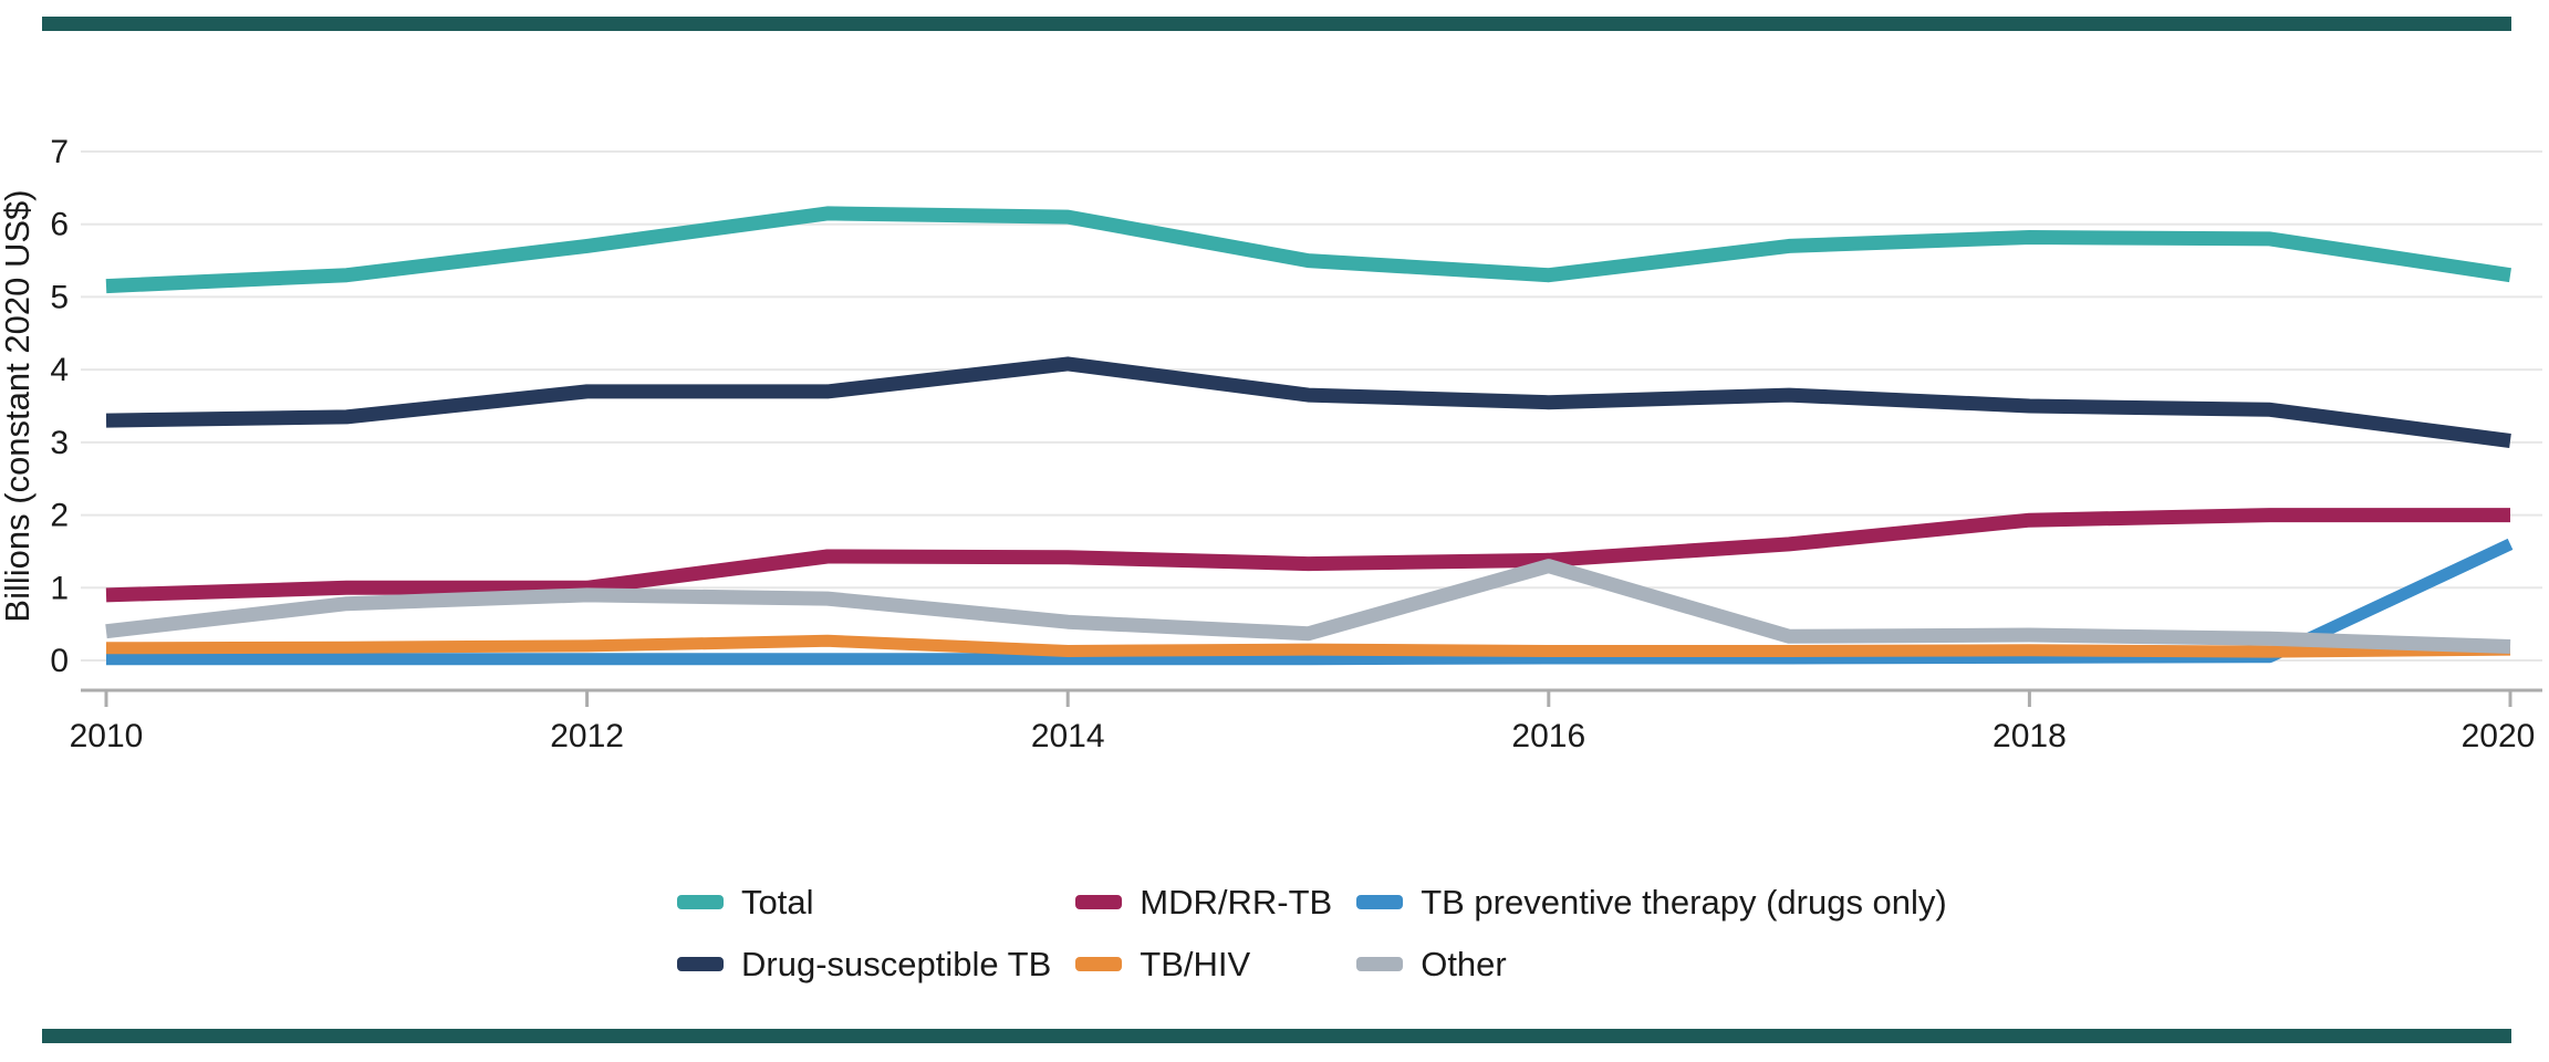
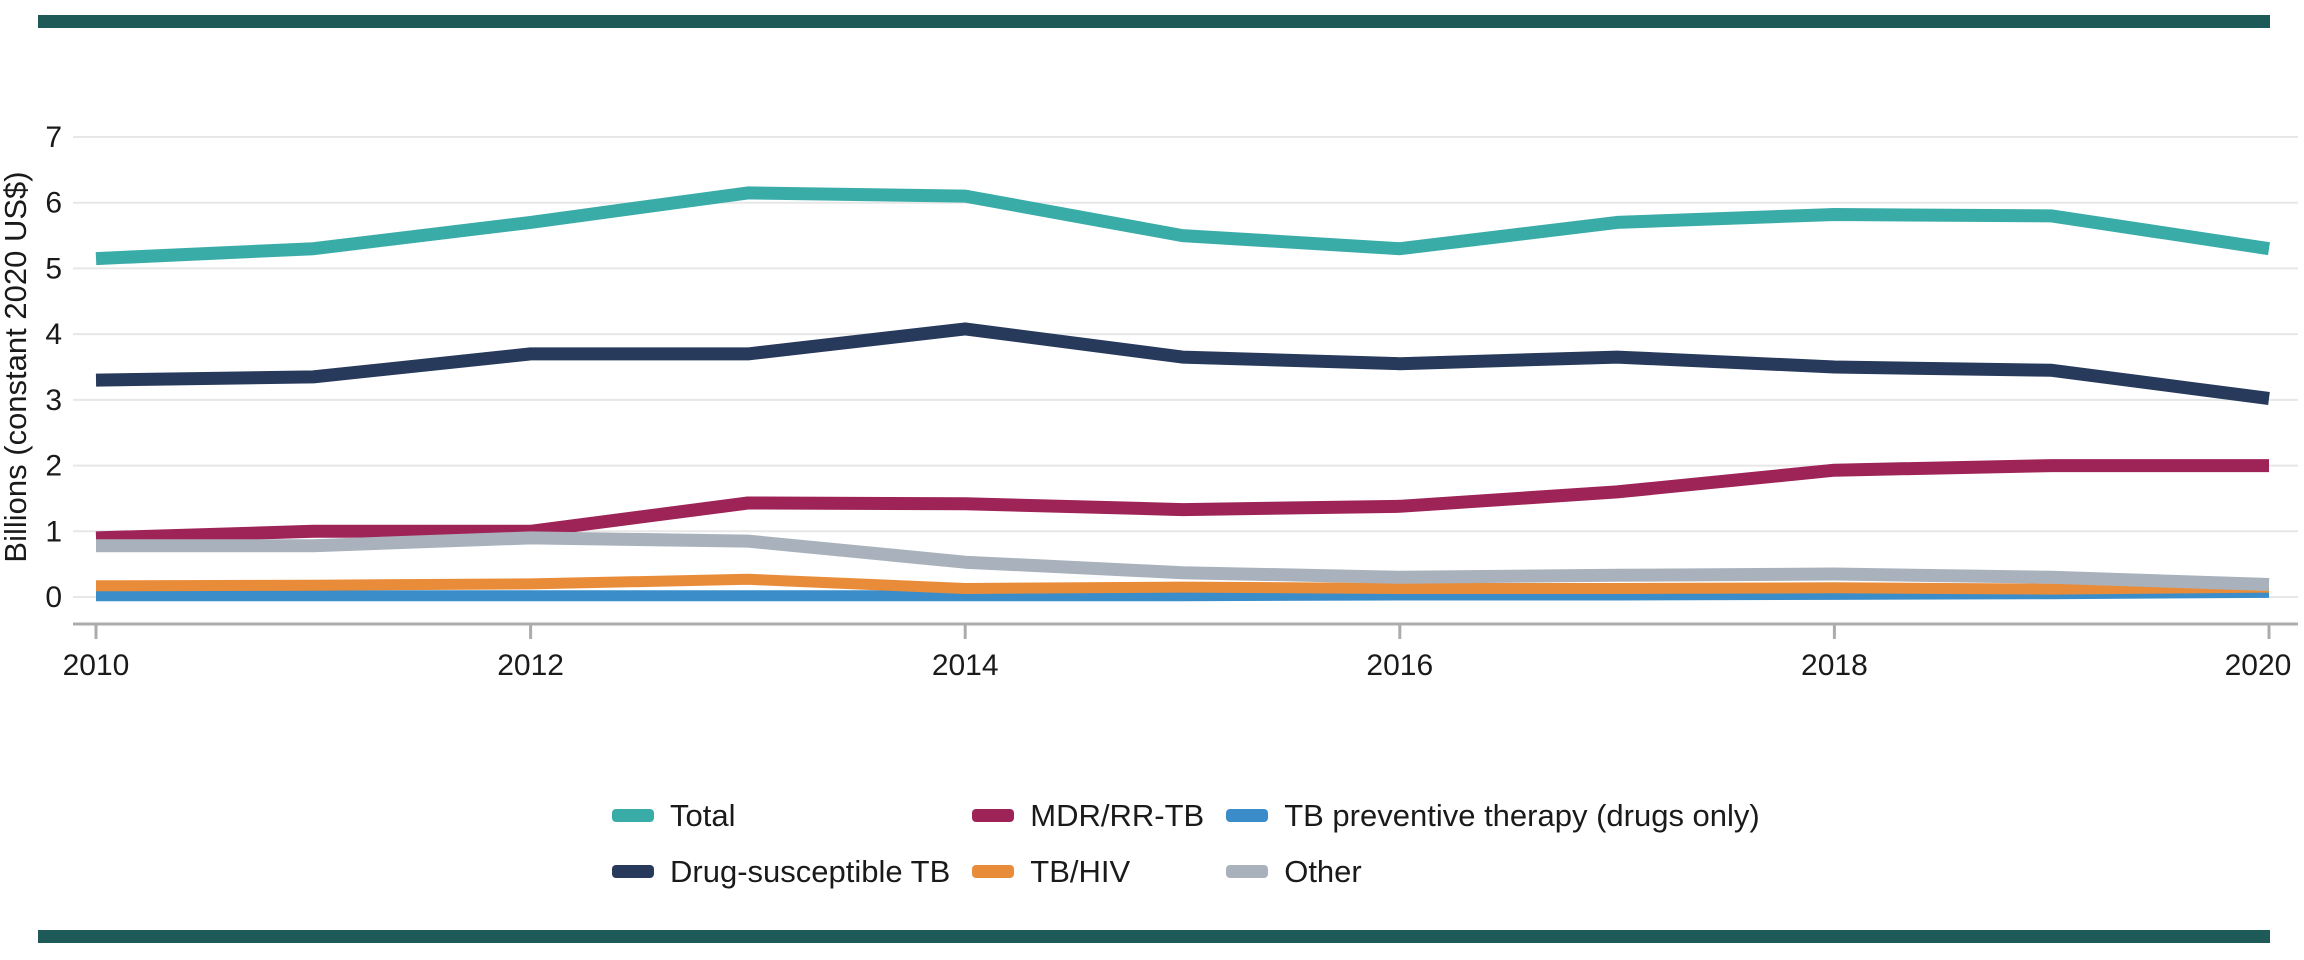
Other/2010: 0.4 -> 0.8
Other/2016: 1.3 -> 0.3
TB preventive therapy (drugs only)/2020: 1.6 -> 0.1
